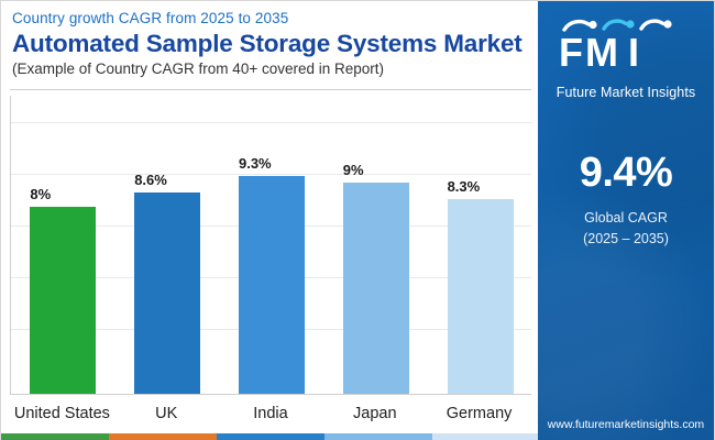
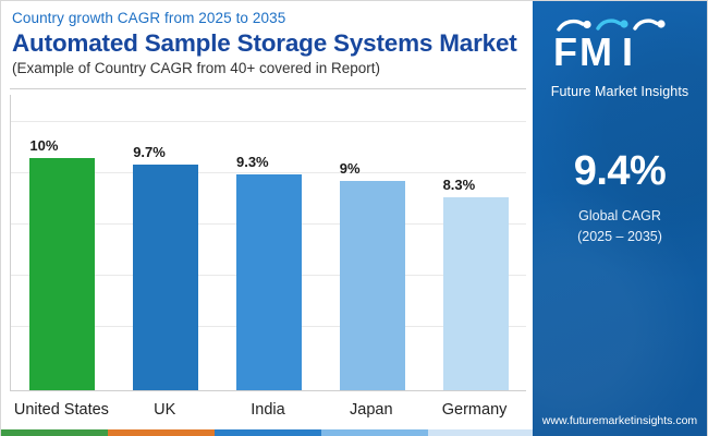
United States: 8% -> 10%
UK: 8.6% -> 9.7%
